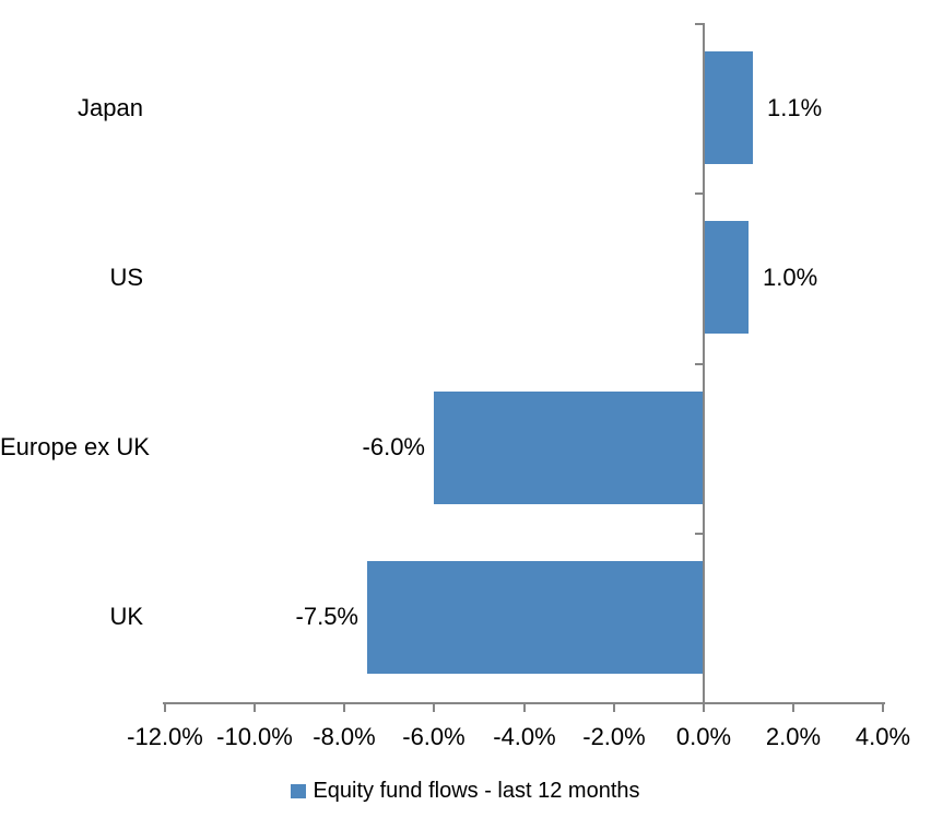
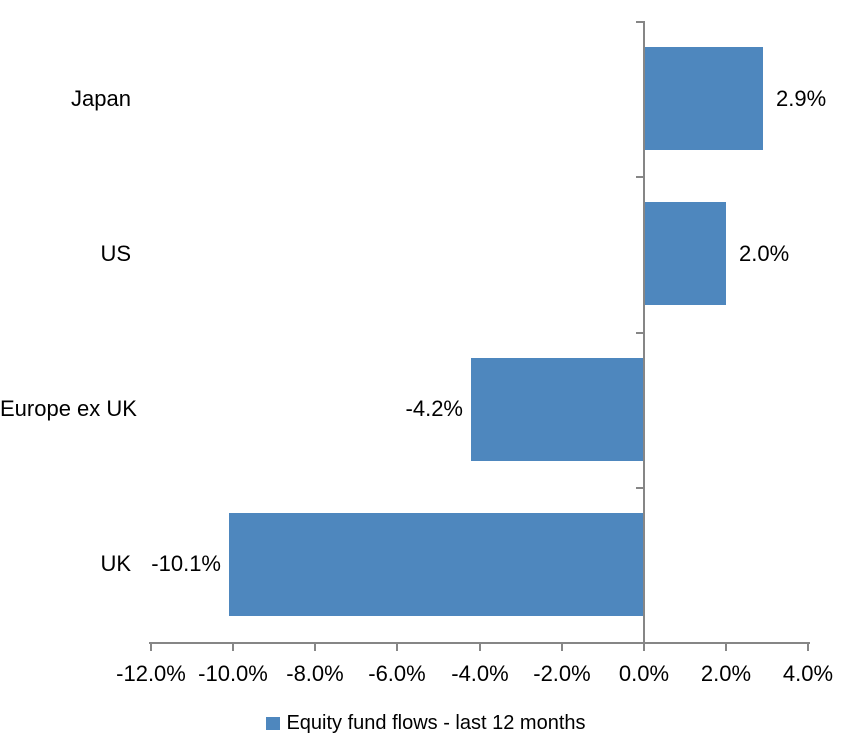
Japan: 1.1% -> 2.9%
US: 1.0% -> 2.0%
Europe ex UK: -6.0% -> -4.2%
UK: -7.5% -> -10.1%
